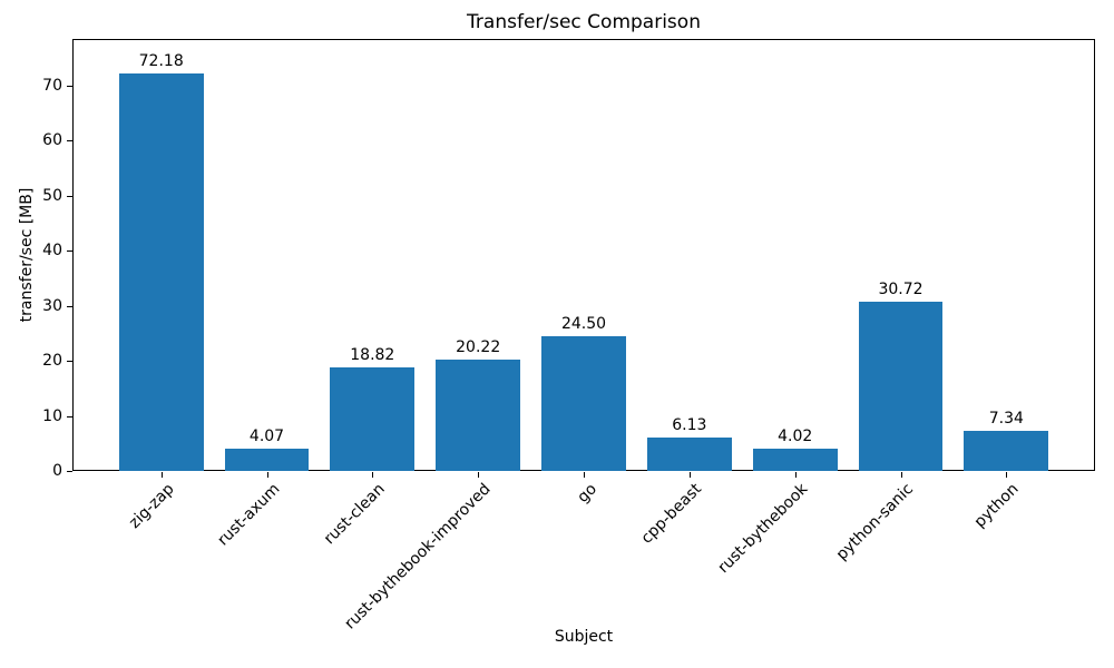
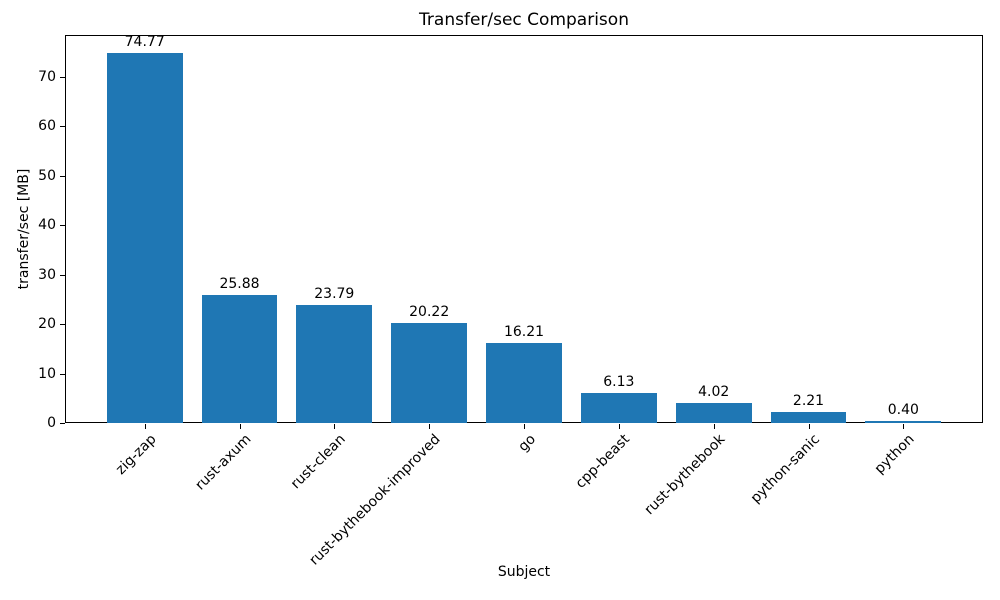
zig-zap: 72.18 -> 74.77
rust-axum: 4.07 -> 25.88
rust-clean: 18.82 -> 23.79
go: 24.50 -> 16.21
python-sanic: 30.72 -> 2.21
python: 7.34 -> 0.40
